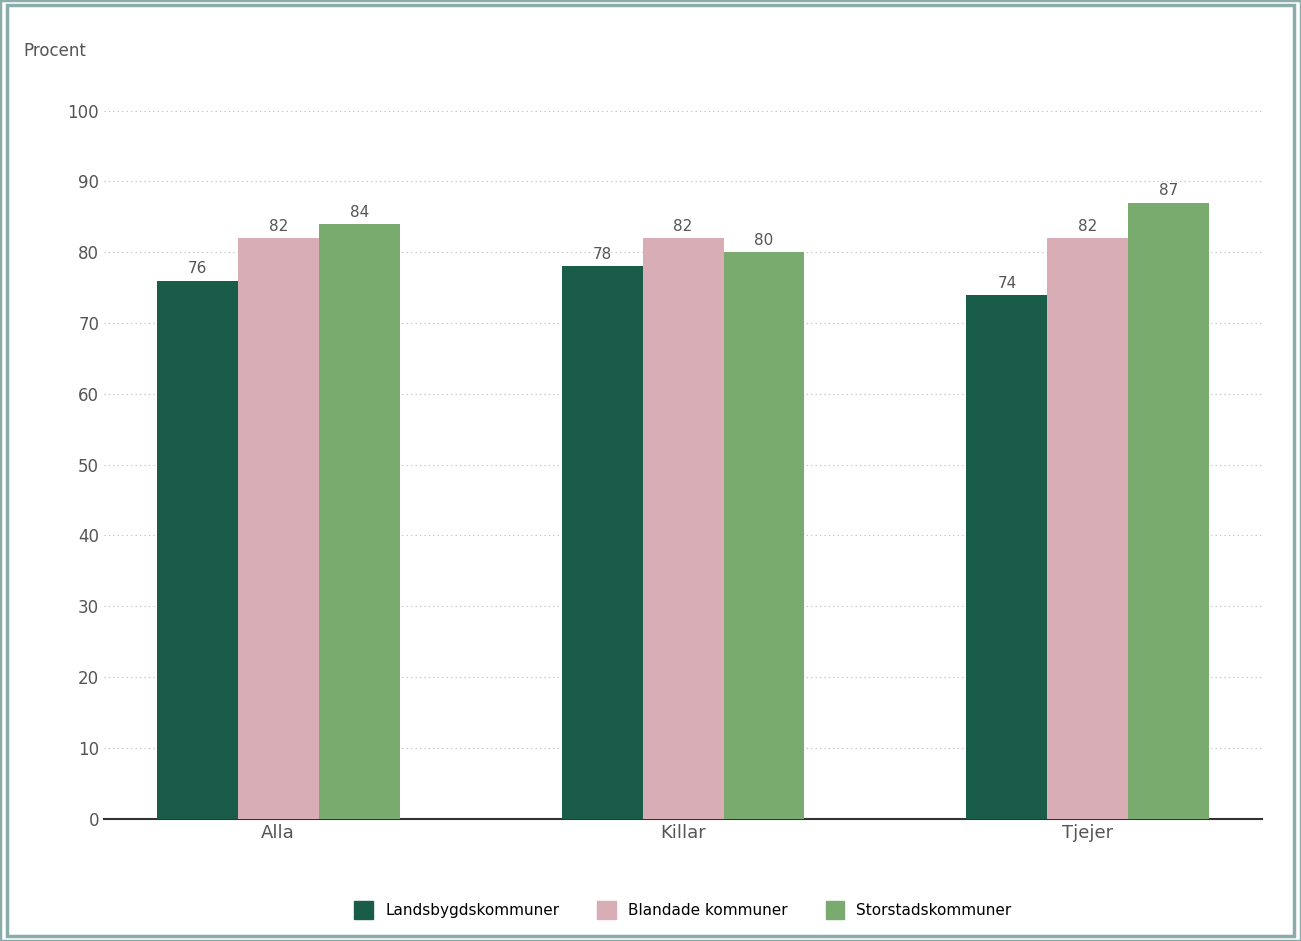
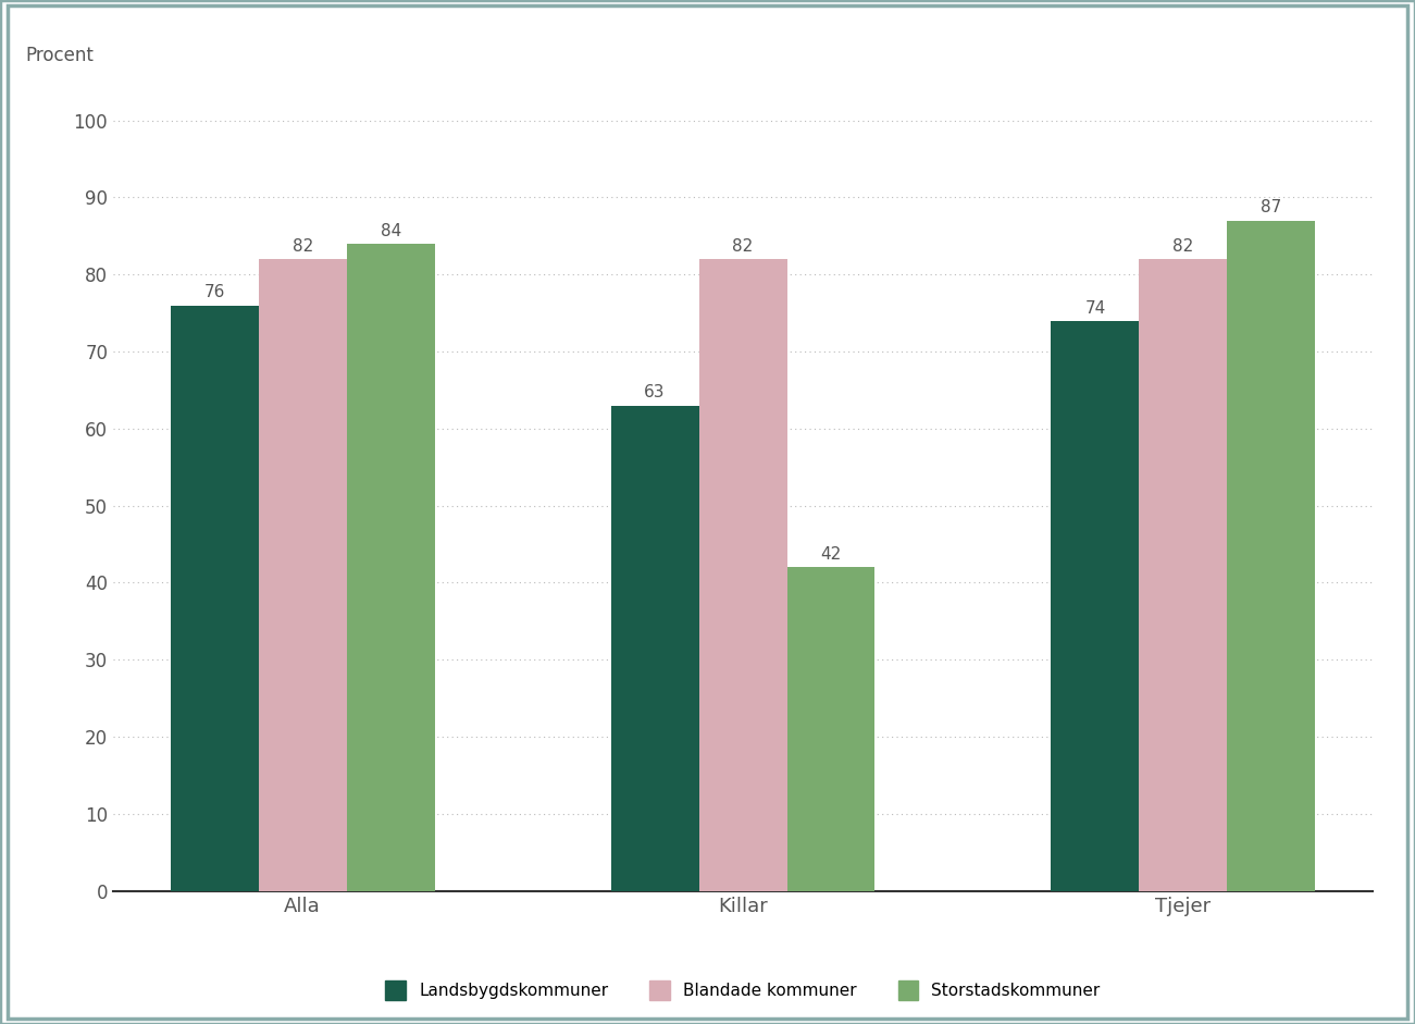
Landsbygdskommuner/Killar: 78 -> 63
Storstadskommuner/Killar: 80 -> 42
